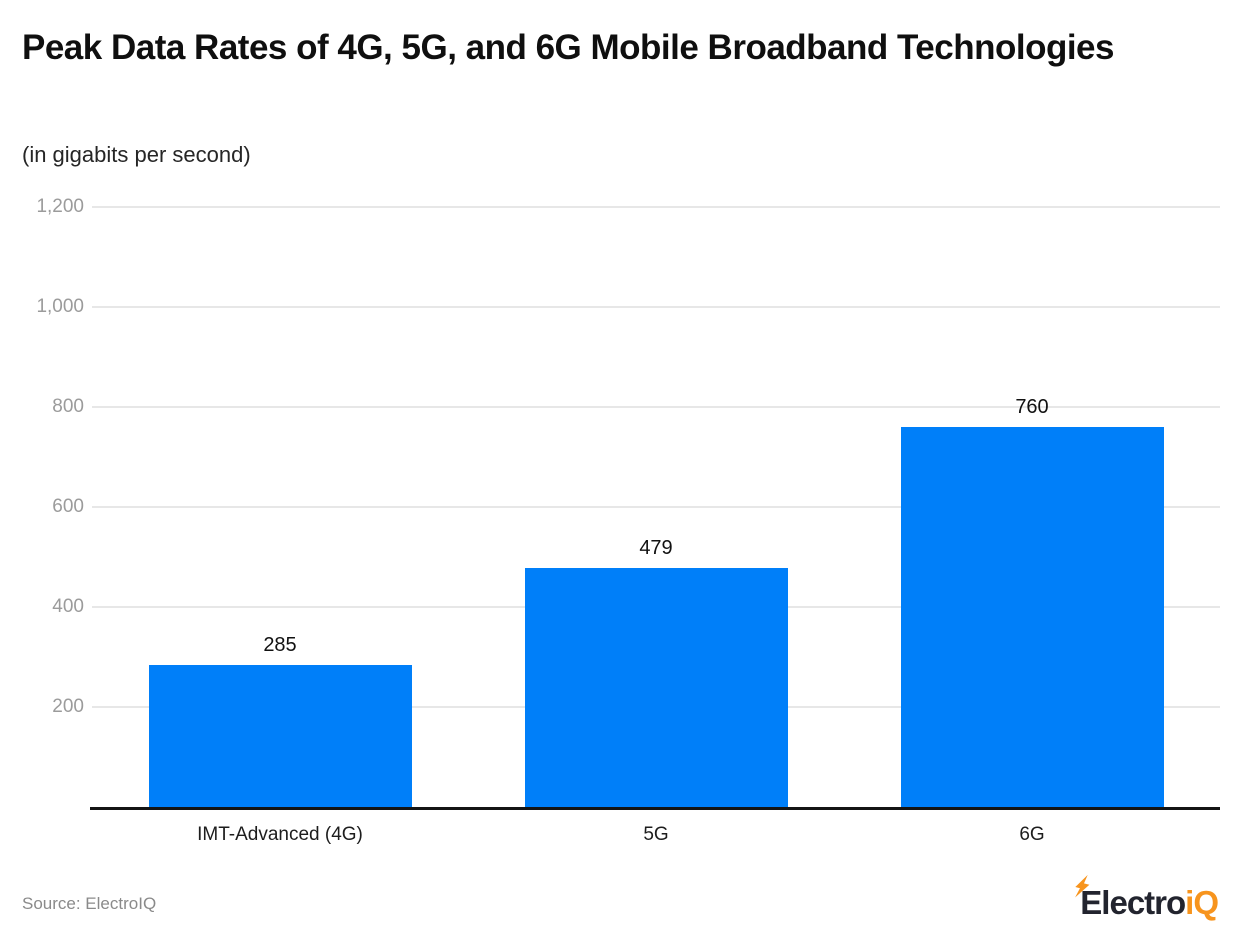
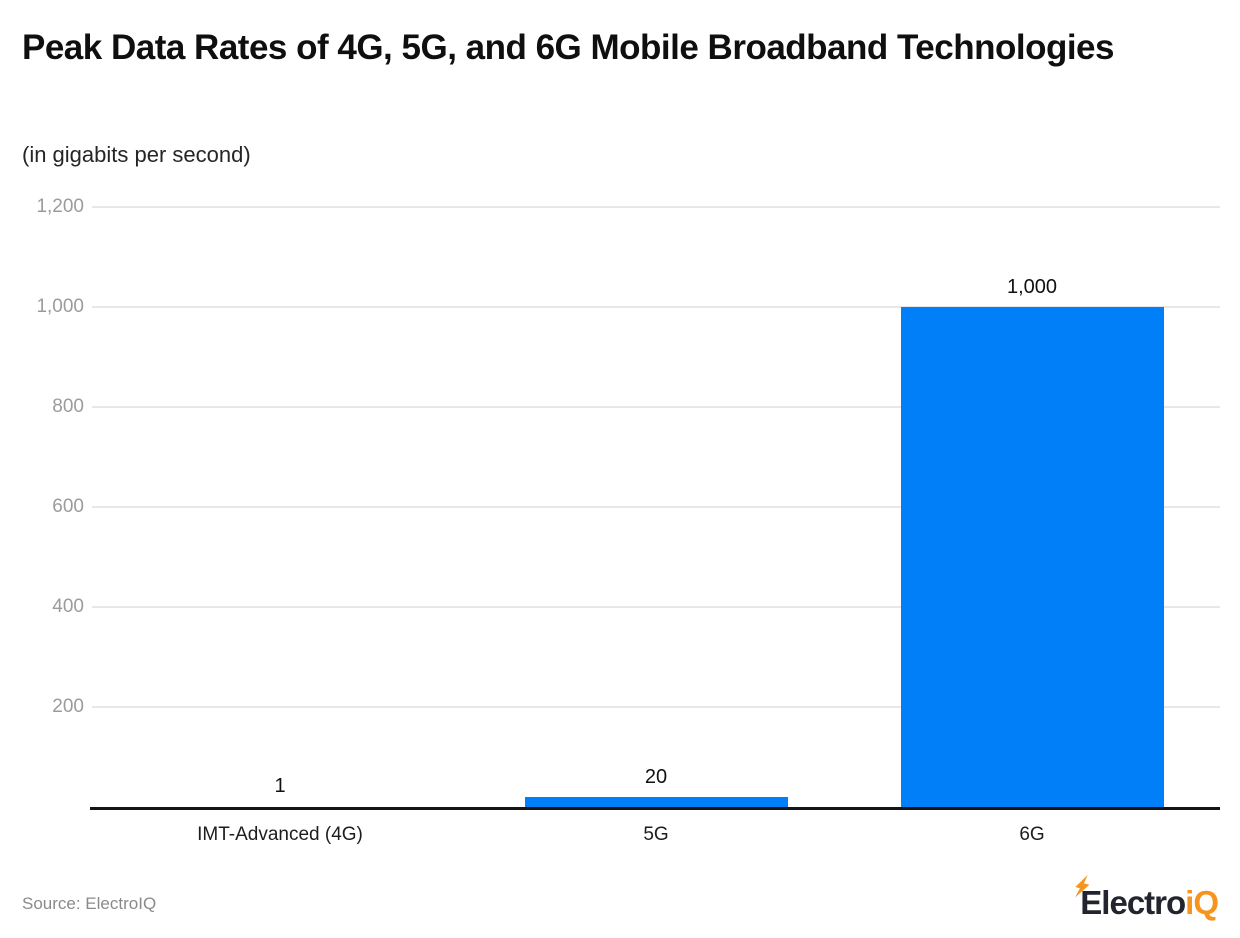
IMT-Advanced (4G): 285 -> 1
5G: 479 -> 20
6G: 760 -> 1,000
